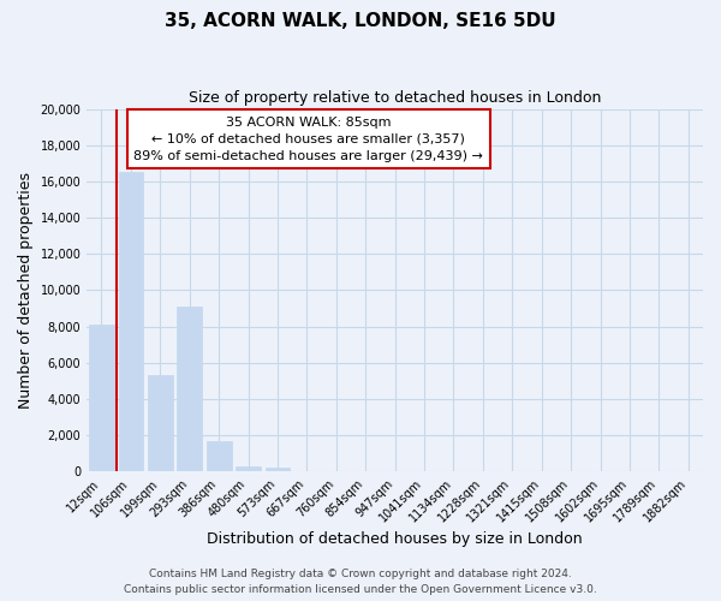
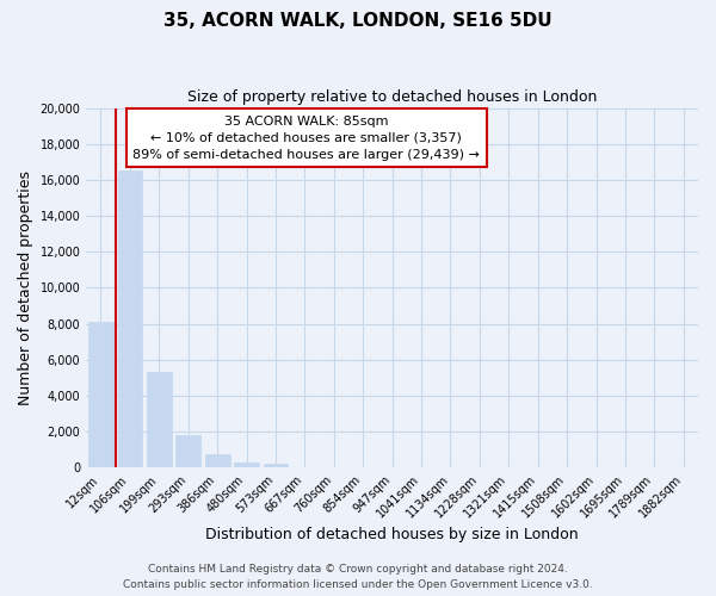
293sqm: 9,100 -> 1,800
386sqm: 1,700 -> 800
